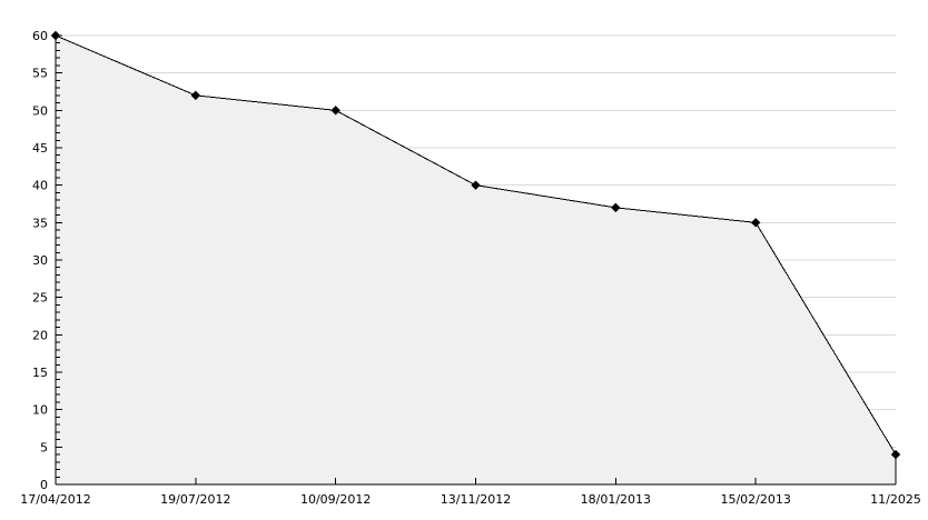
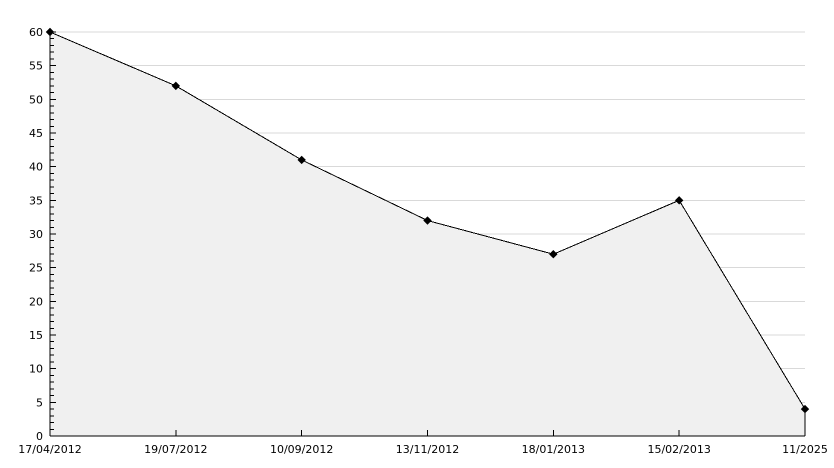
10/09/2012: 50 -> 41
13/11/2012: 40 -> 32
18/01/2013: 37 -> 27
